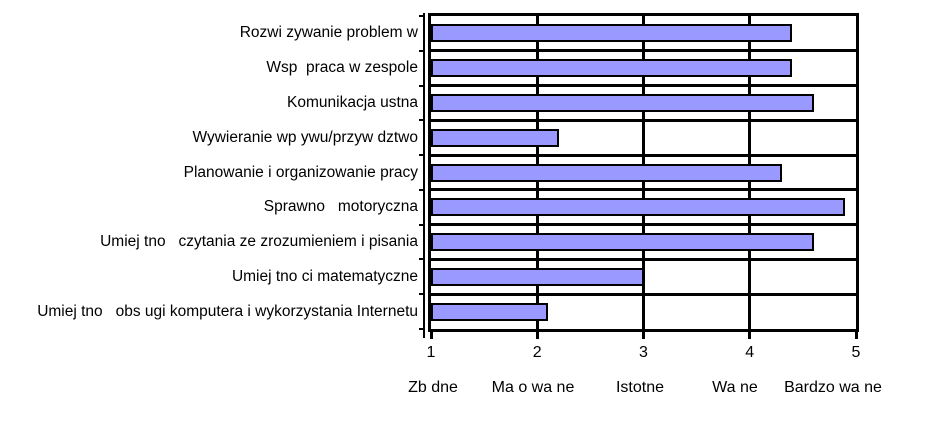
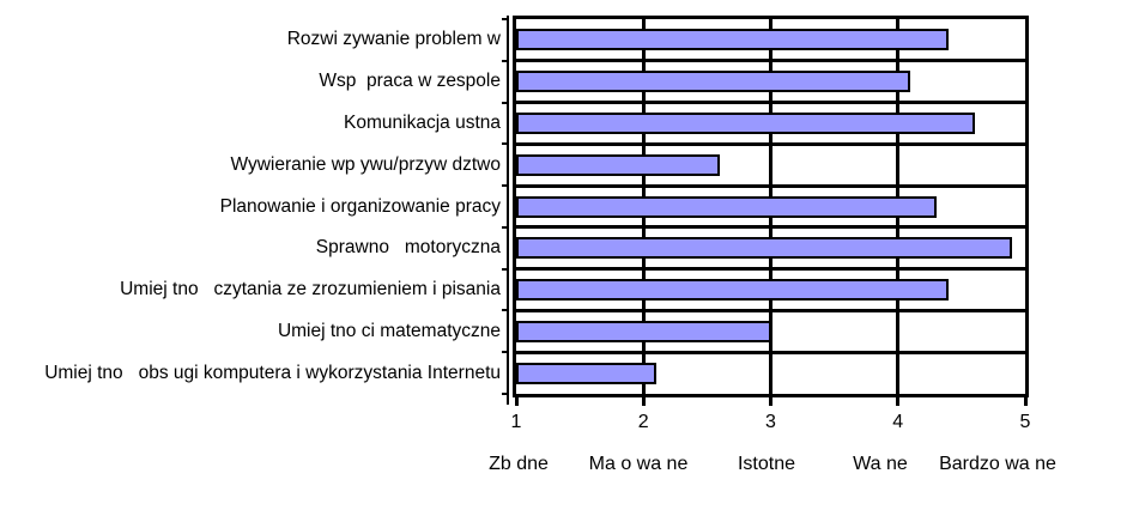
Wsp praca w zespole: 4.4 -> 4.1
Wywieranie wp ywu/przyw dztwo: 2.2 -> 2.6
Umiej tno czytania ze zrozumieniem i pisania: 4.6 -> 4.4
